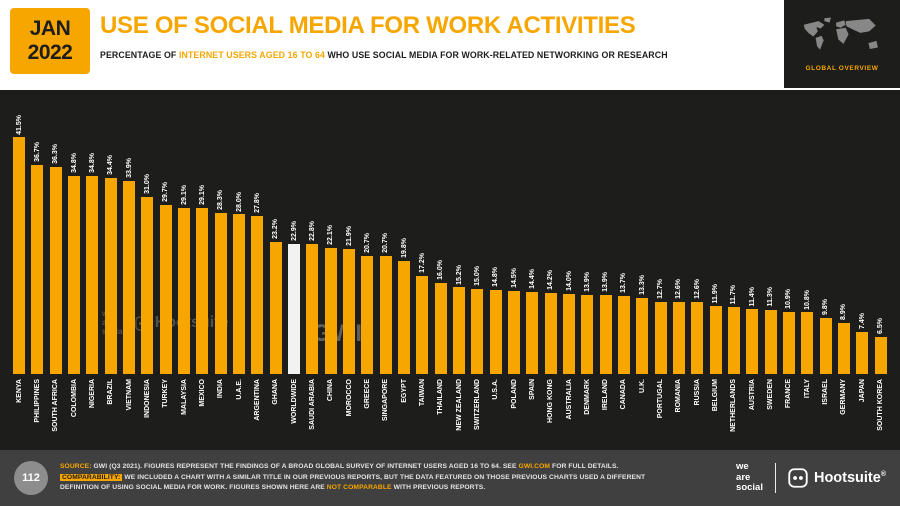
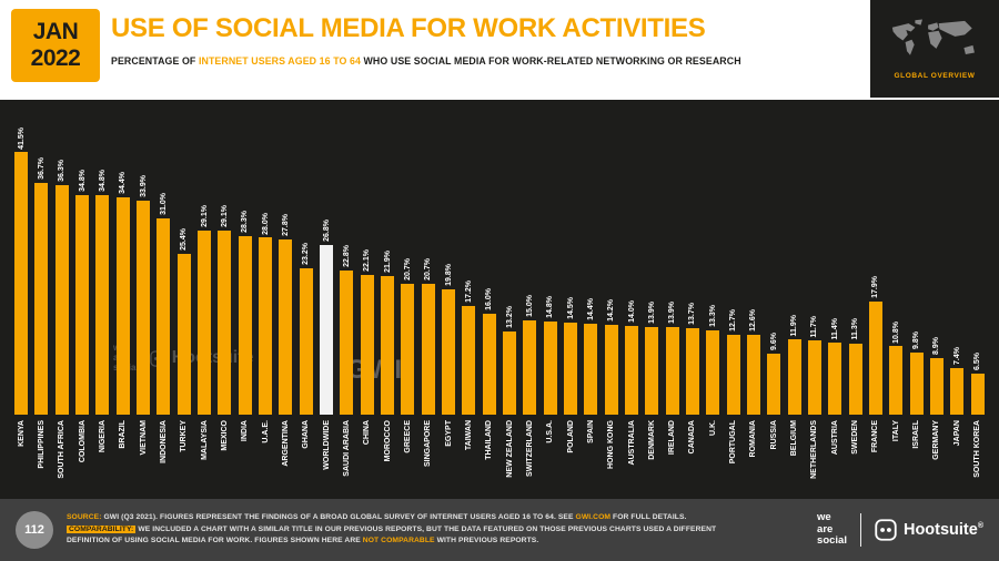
TURKEY: 29.7% -> 25.4%
WORLDWIDE: 22.9% -> 26.8%
NEW ZEALAND: 15.2% -> 13.2%
RUSSIA: 12.6% -> 9.6%
FRANCE: 10.9% -> 17.9%
